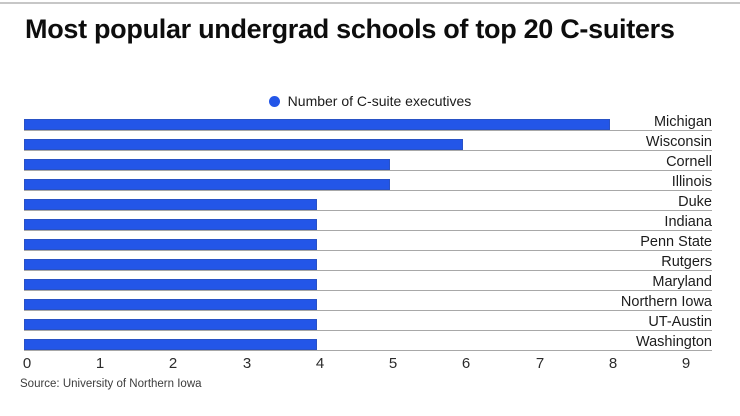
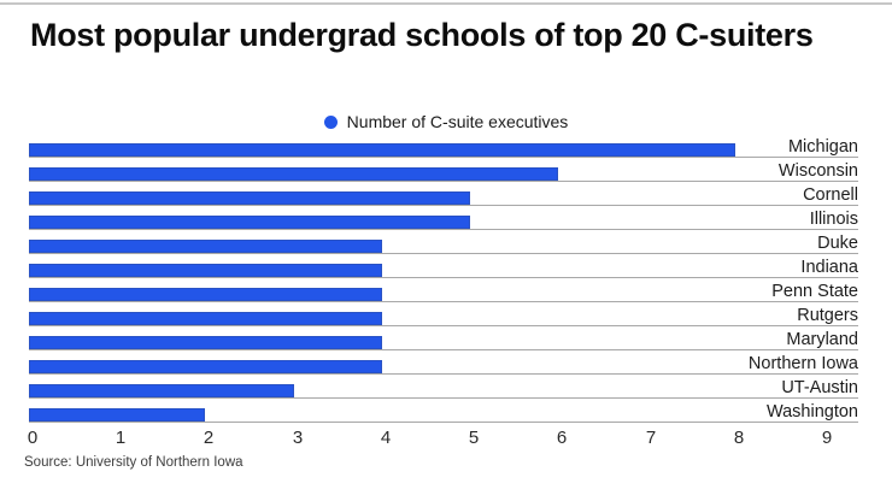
UT-Austin: 4 -> 3
Washington: 4 -> 2
